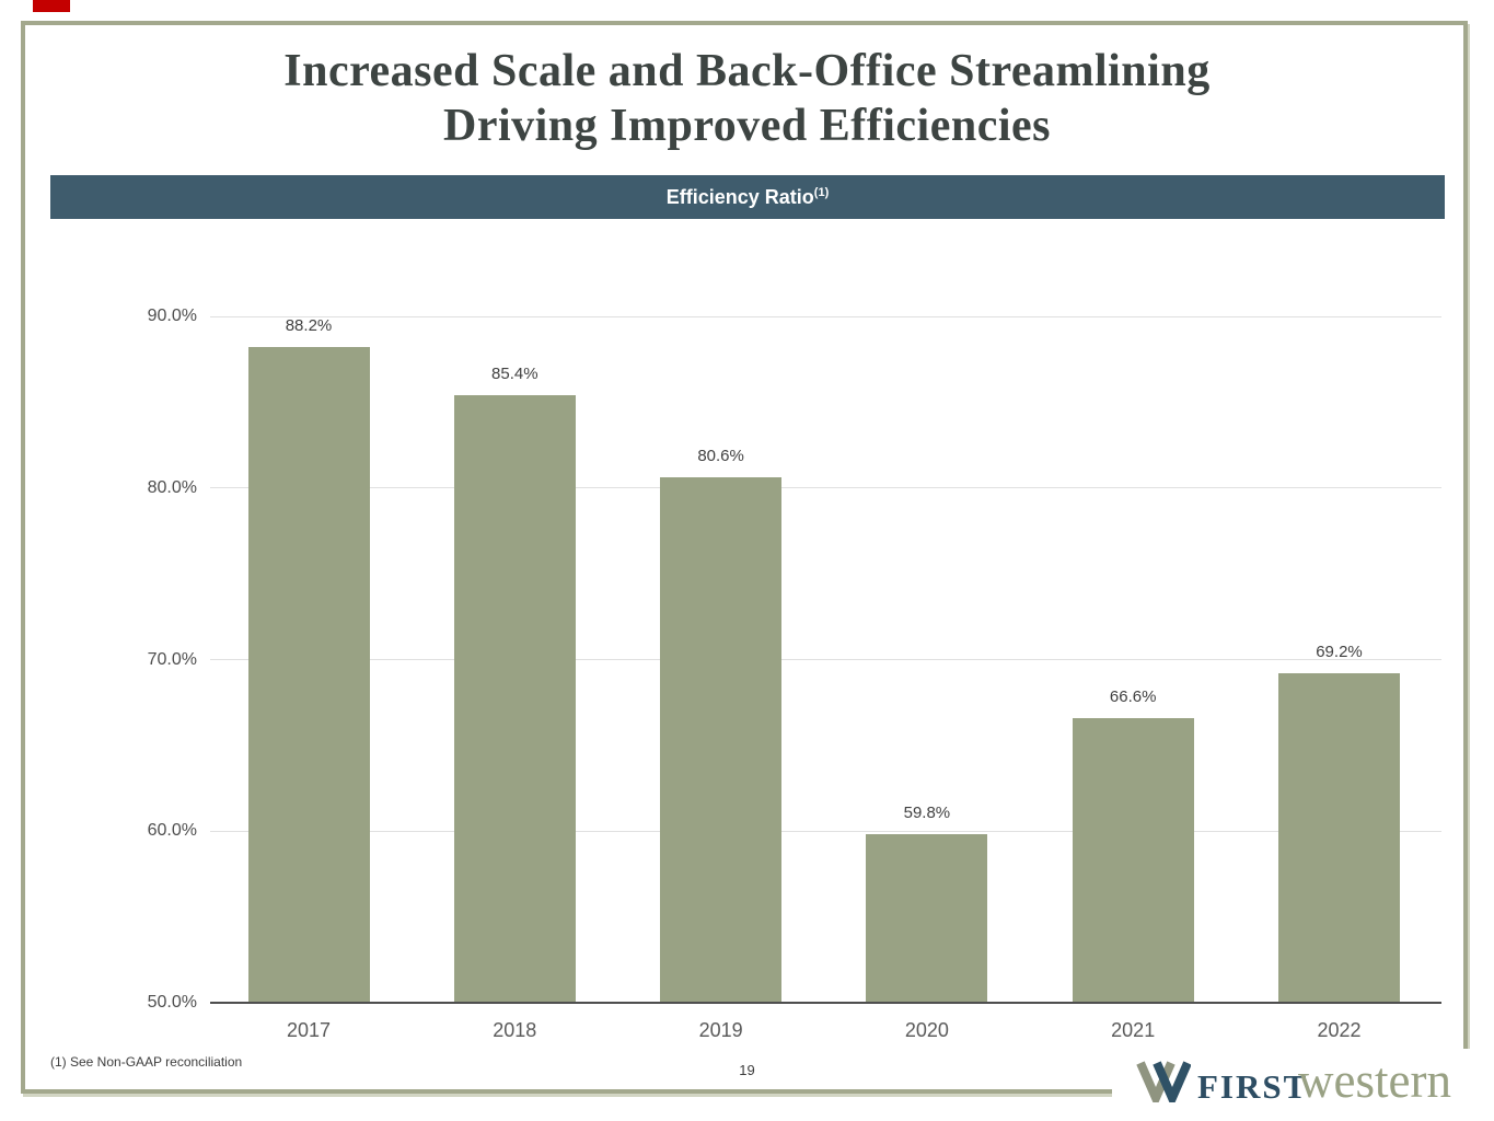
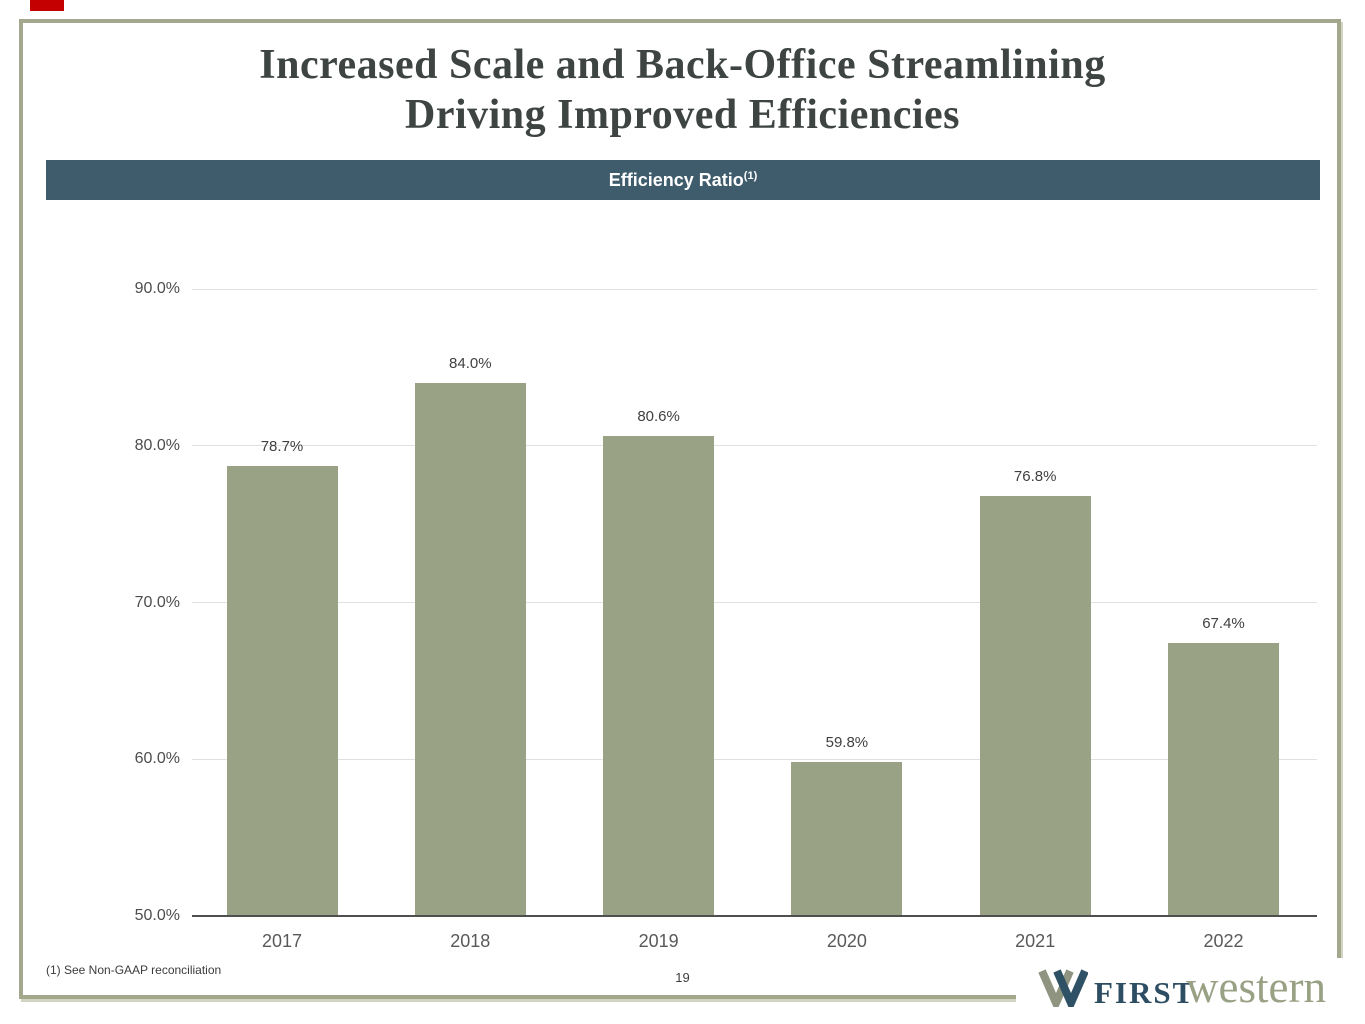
2017: 88.2% -> 78.7%
2018: 85.4% -> 84.0%
2021: 66.6% -> 76.8%
2022: 69.2% -> 67.4%
